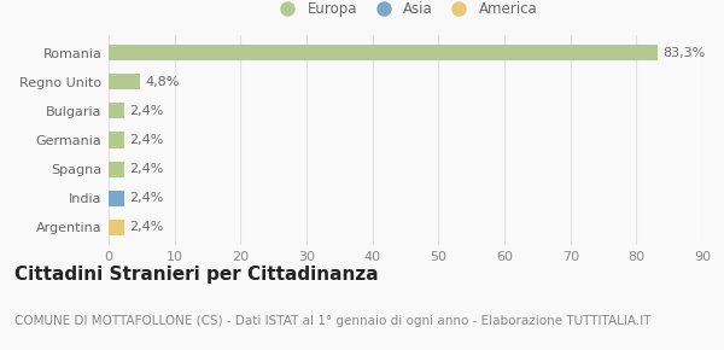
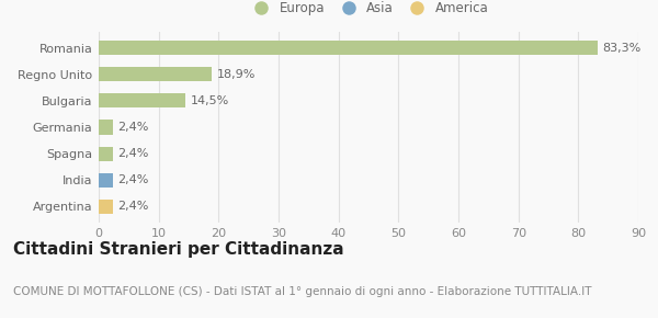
Regno Unito: 4,8% -> 18,9%
Bulgaria: 2,4% -> 14,5%
